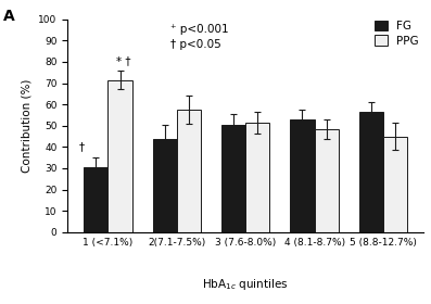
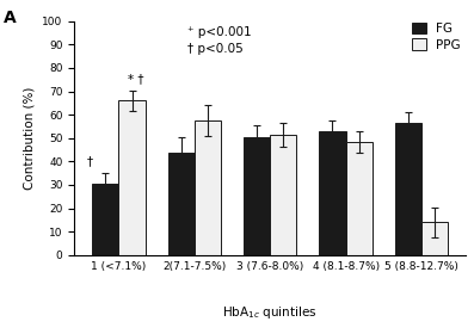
PPG/1 (<7.1%): 72 -> 66
PPG/5 (8.8-12.7%): 45 -> 14
